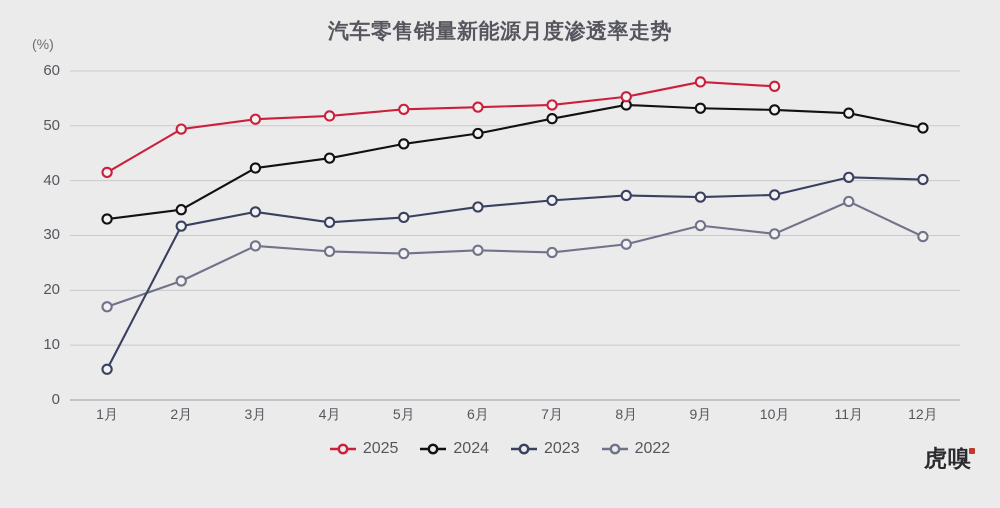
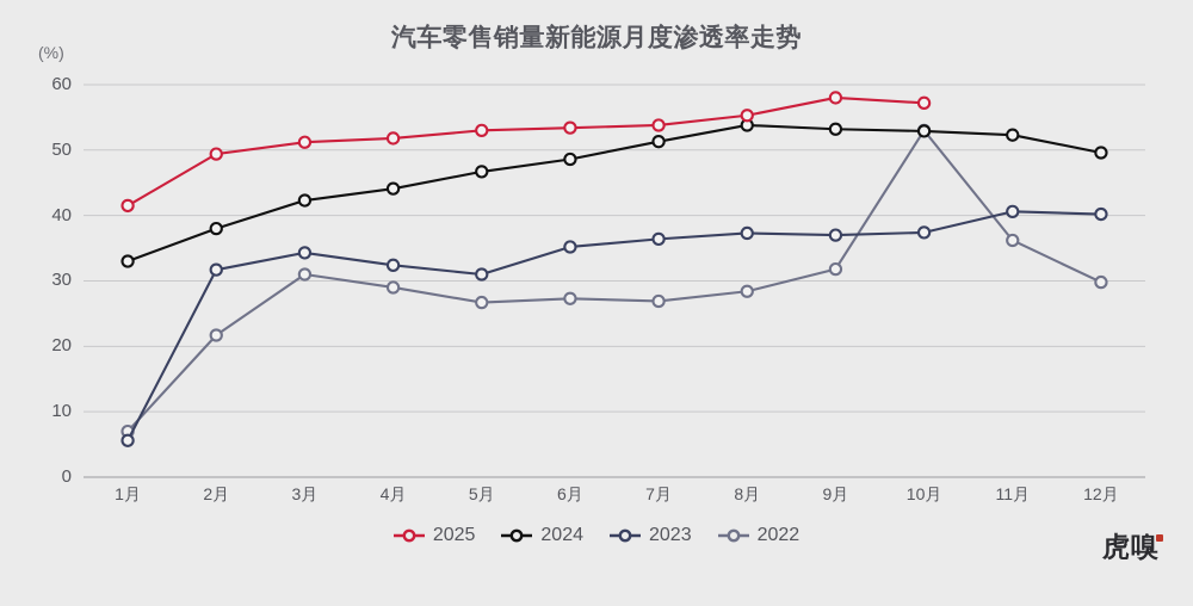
2022/1月: 17 -> 7
2024/2月: 35 -> 38
2022/3月: 28 -> 31
2022/4月: 27 -> 29
2023/5月: 33 -> 31
2022/10月: 30 -> 53
